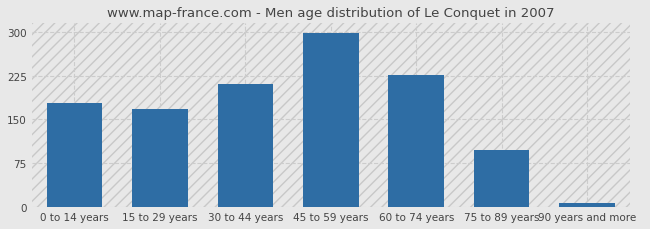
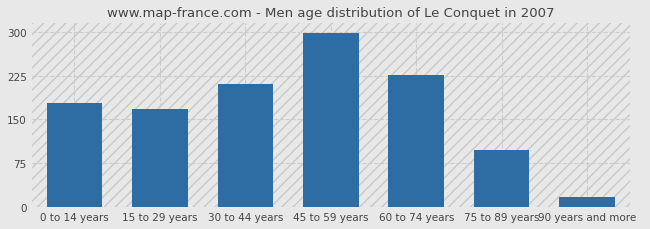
90 years and more: 8 -> 18
